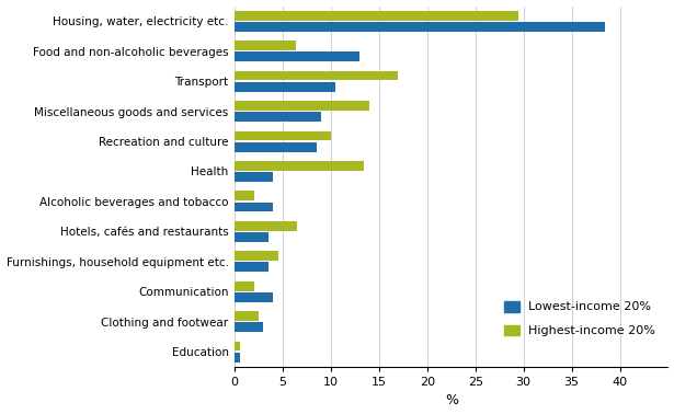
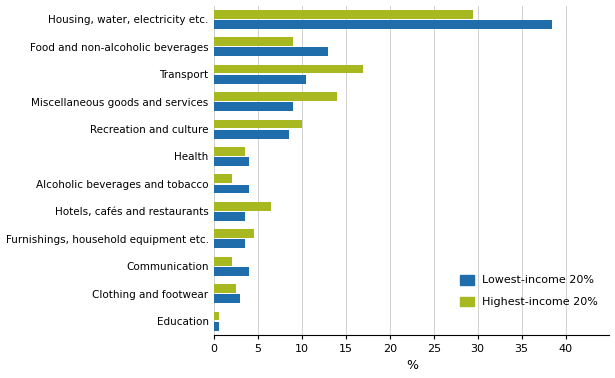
Highest-income 20%/Food and non-alcoholic beverages: 6.4 -> 9.0
Highest-income 20%/Health: 13.4 -> 3.5
